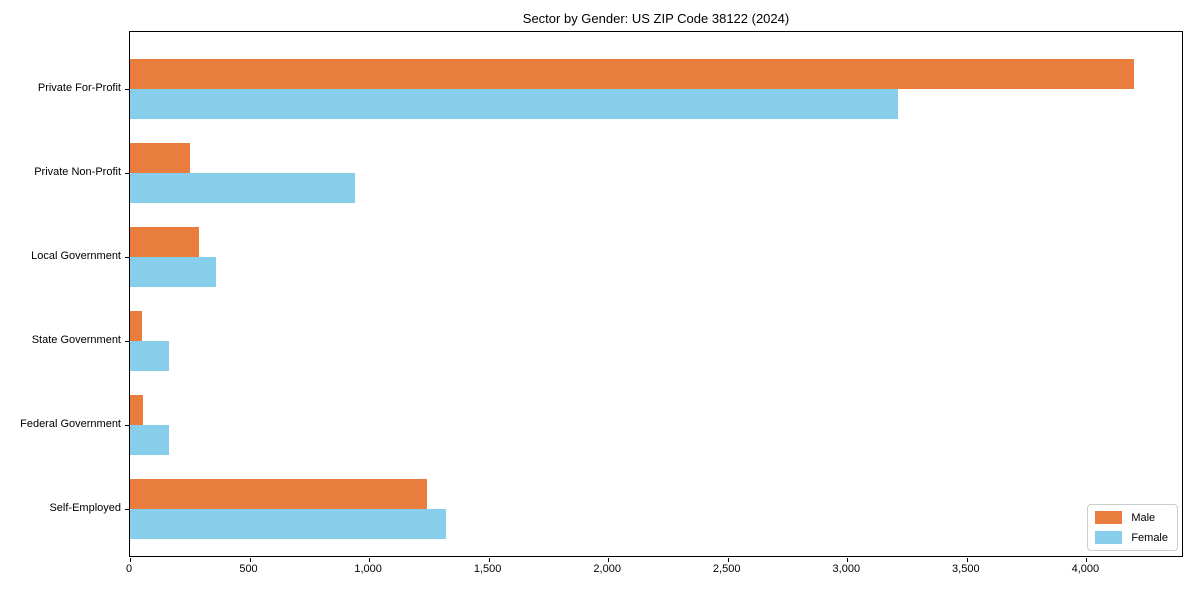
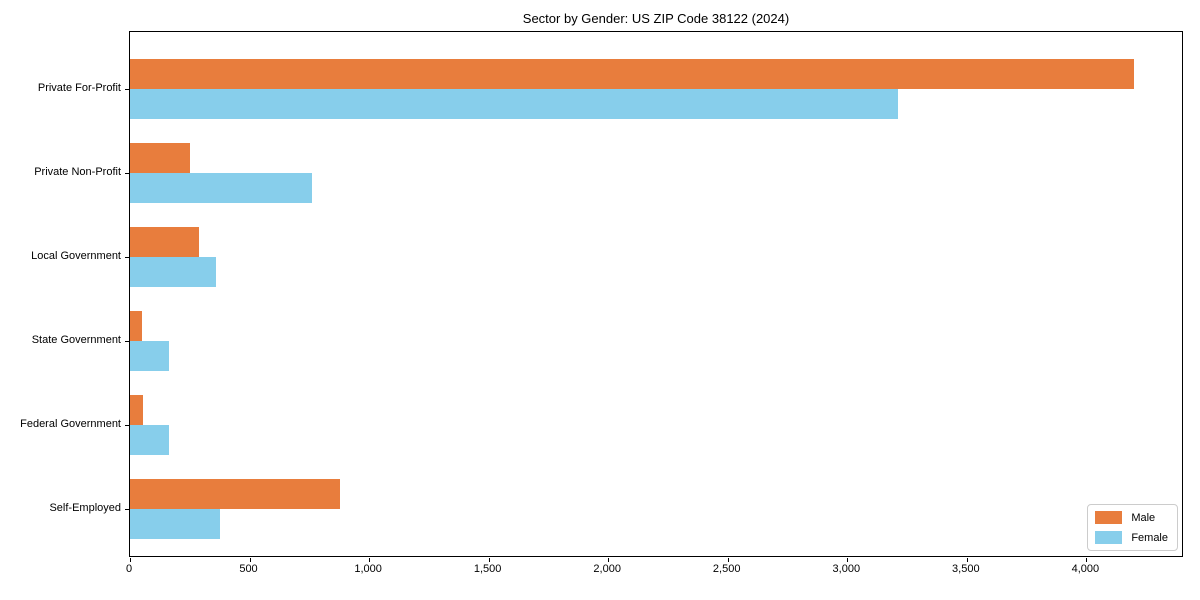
Female/Private Non-Profit: 940 -> 760
Male/Self-Employed: 1240 -> 880
Female/Self-Employed: 1320 -> 380
